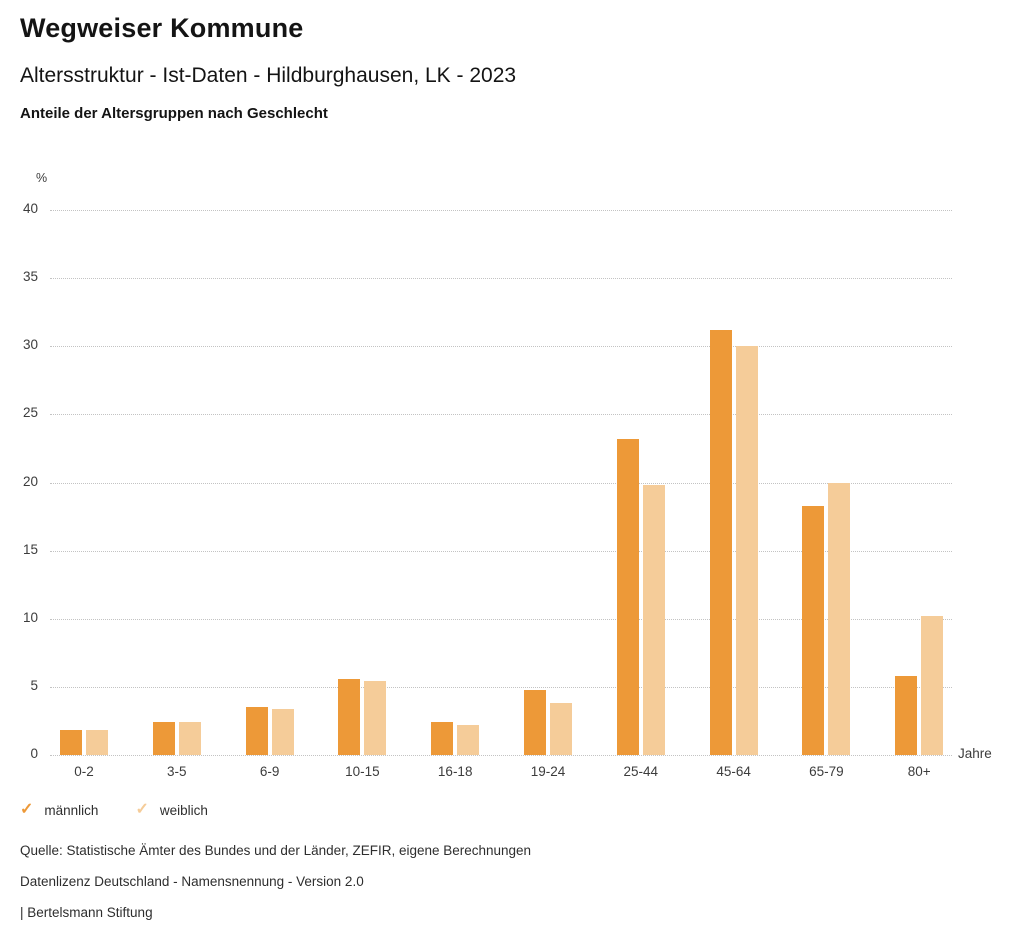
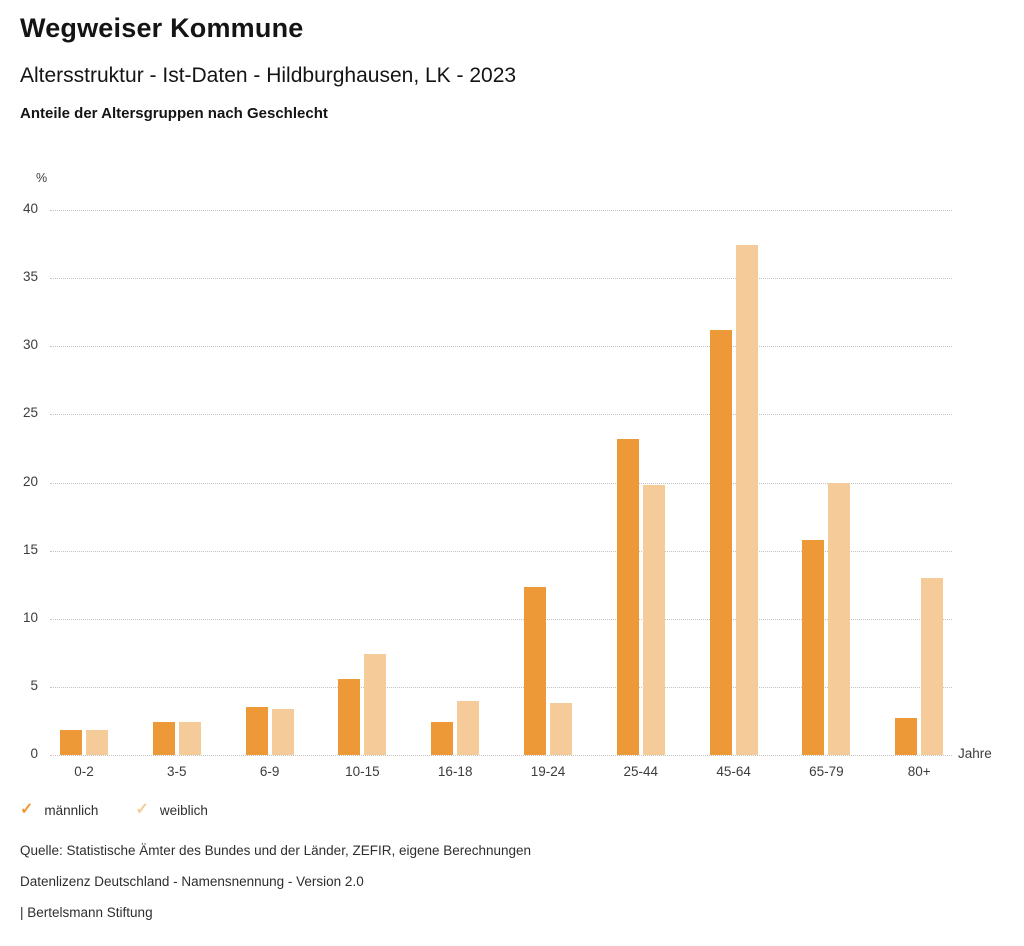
weiblich/10-15: 5.4 -> 7.4
weiblich/16-18: 2.2 -> 4.0
männlich/19-24: 4.8 -> 12.3
weiblich/45-64: 30.0 -> 37.4
männlich/65-79: 18.3 -> 15.8
männlich/80+: 5.8 -> 2.7
weiblich/80+: 10.2 -> 13.0
